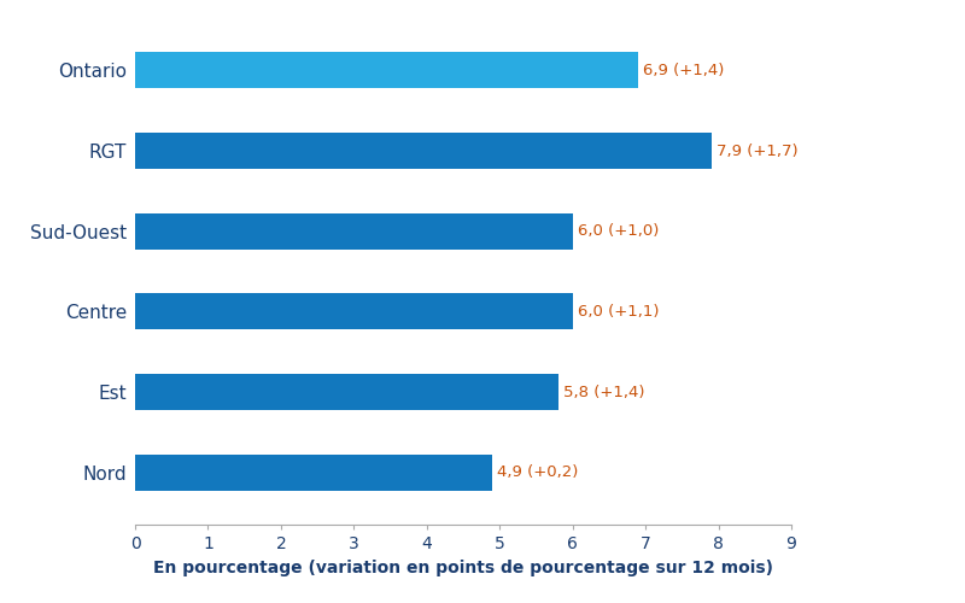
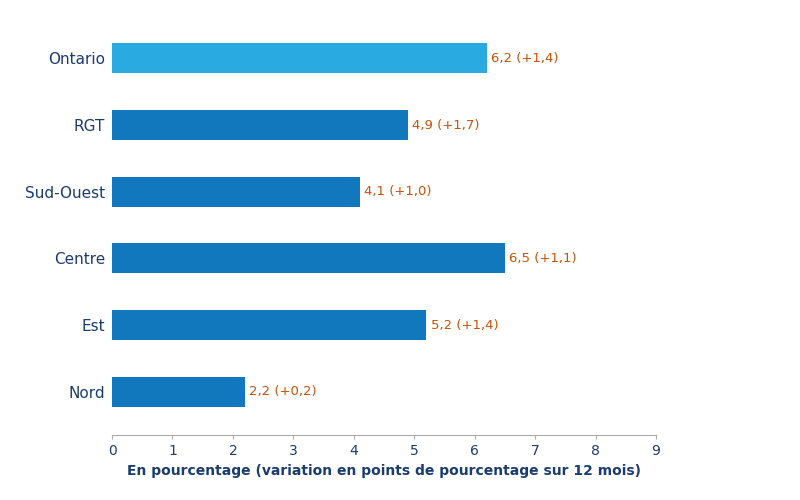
Ontario: 6,9 -> 6,2
RGT: 7,9 -> 4,9
Sud-Ouest: 6,0 -> 4,1
Centre: 6,0 -> 6,5
Est: 5,8 -> 5,2
Nord: 4,9 -> 2,2
